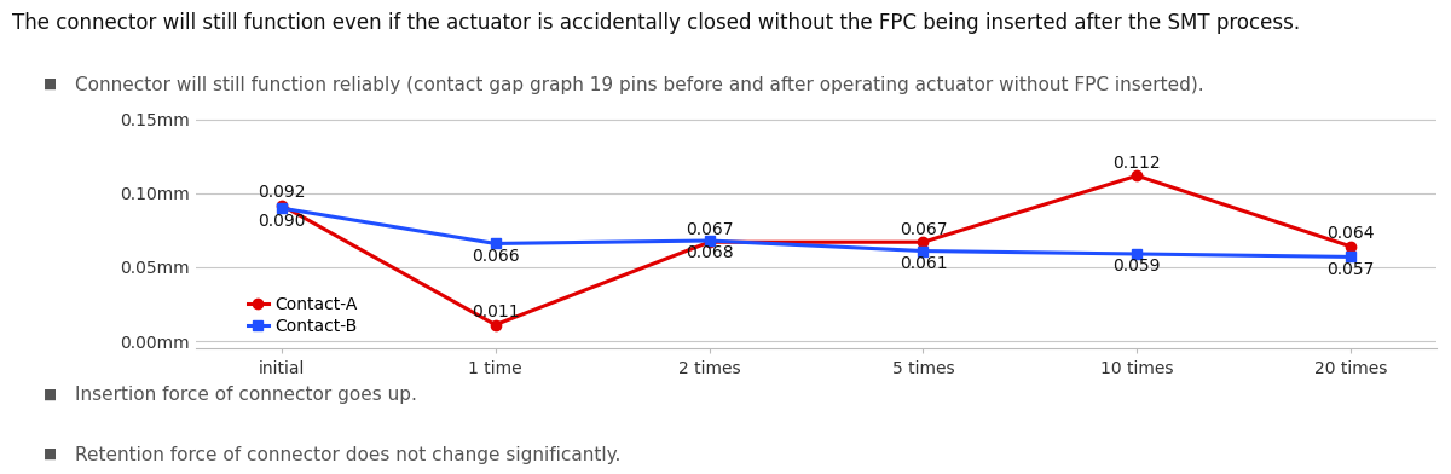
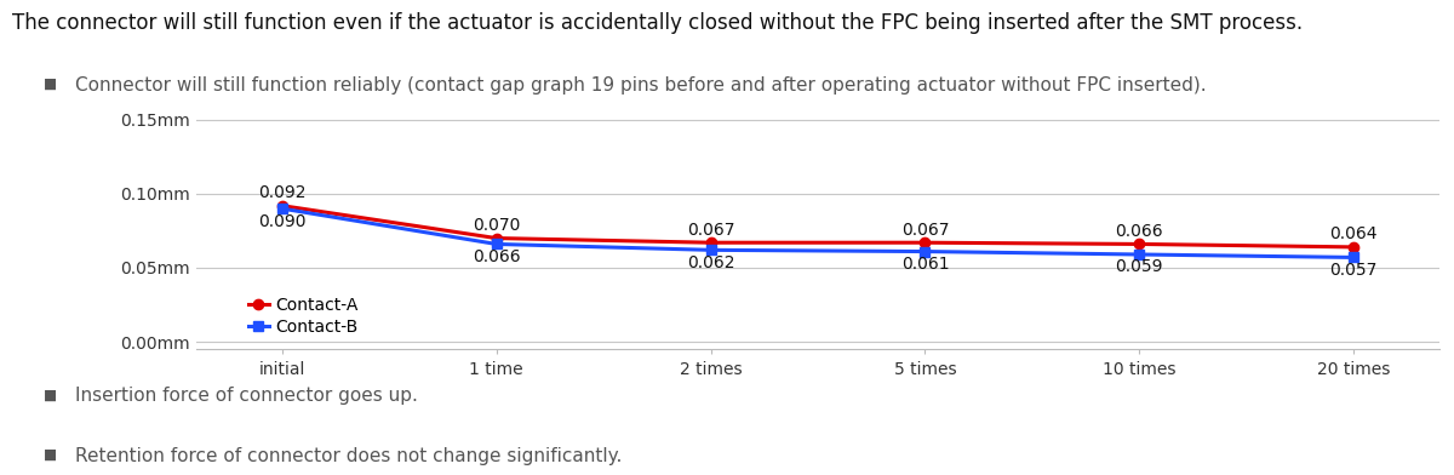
Contact-A/1 time: 0.011 -> 0.070
Contact-B/2 times: 0.068 -> 0.062
Contact-A/10 times: 0.112 -> 0.066
